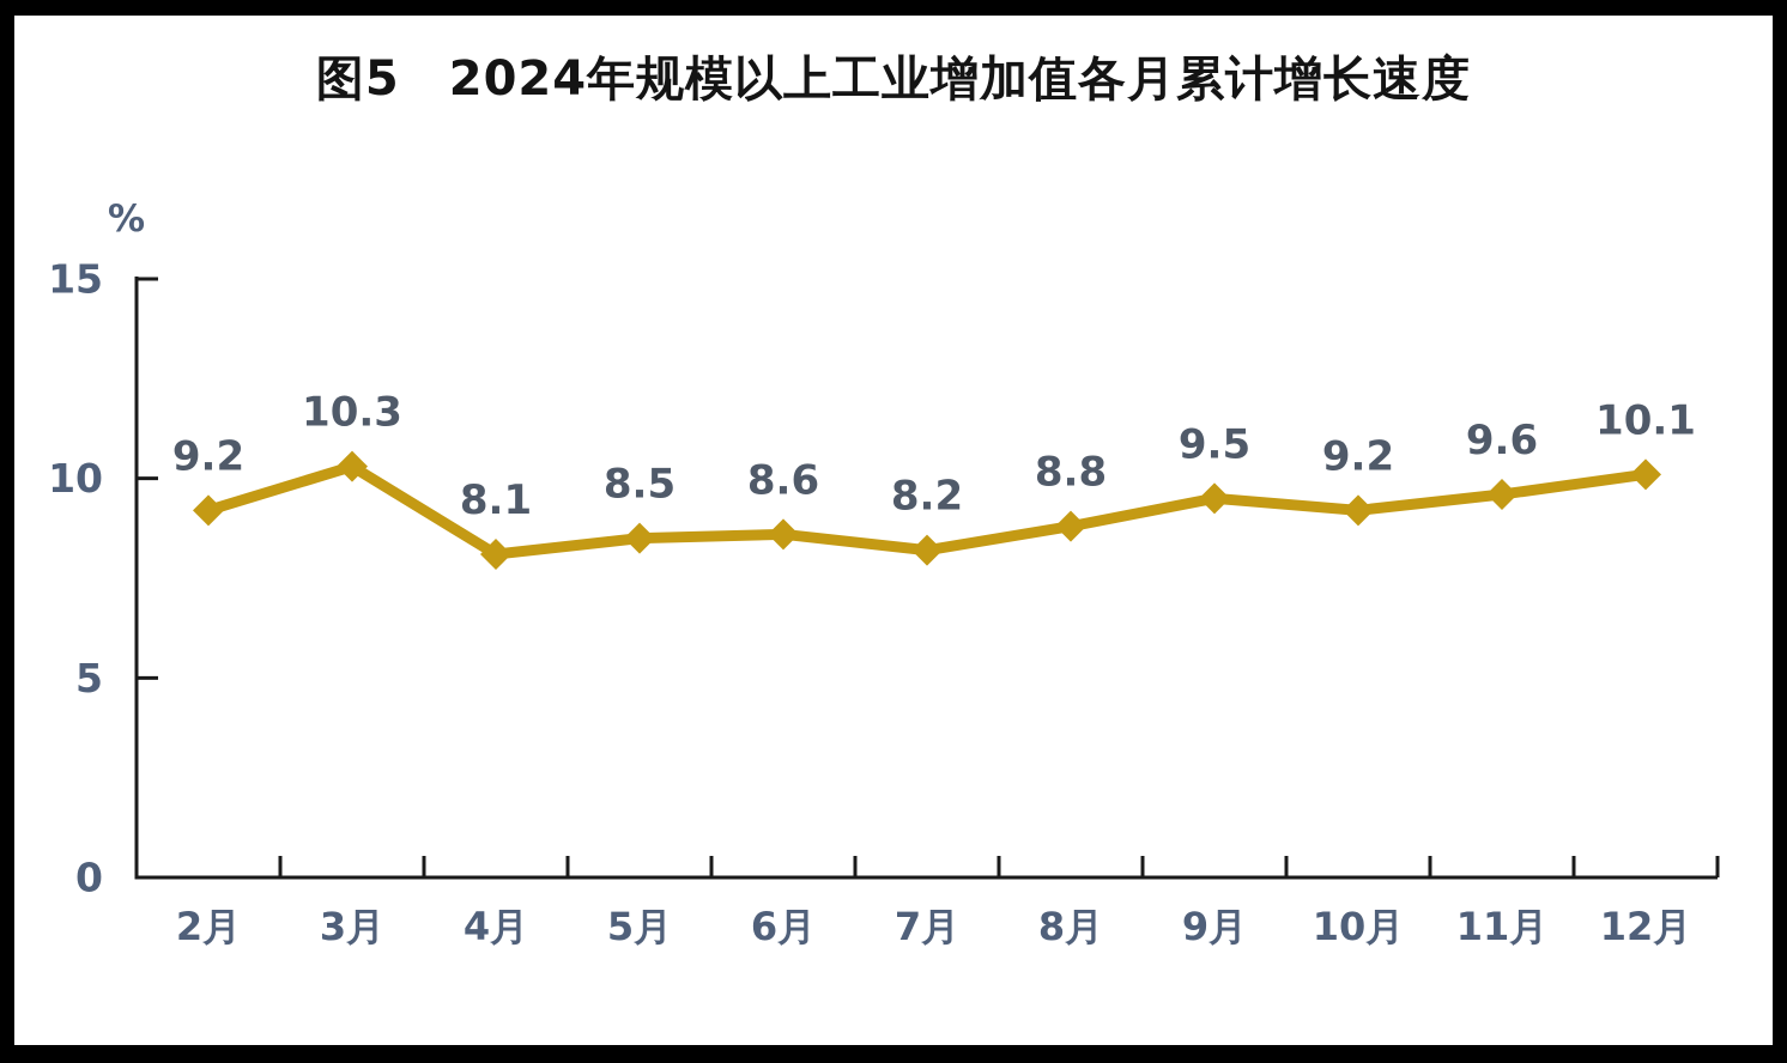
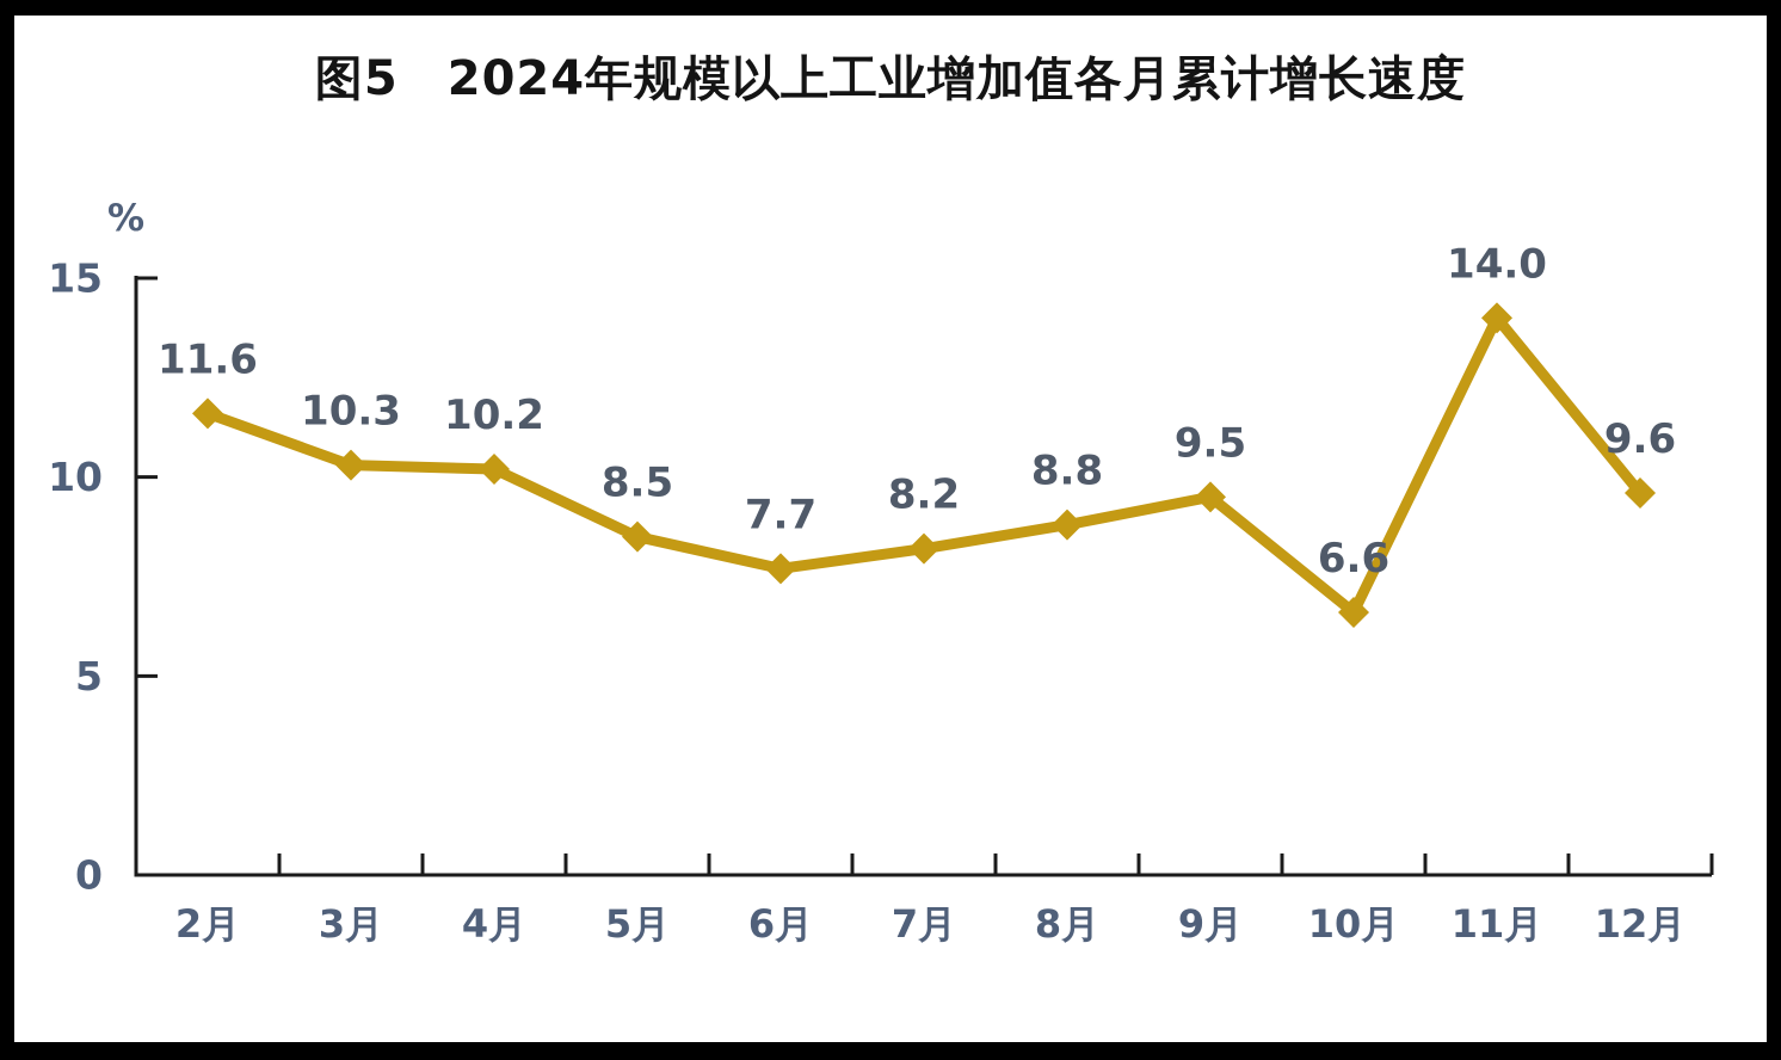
2月: 9.2 -> 11.6
4月: 8.1 -> 10.2
6月: 8.6 -> 7.7
10月: 9.2 -> 6.6
11月: 9.6 -> 14.0
12月: 10.1 -> 9.6
